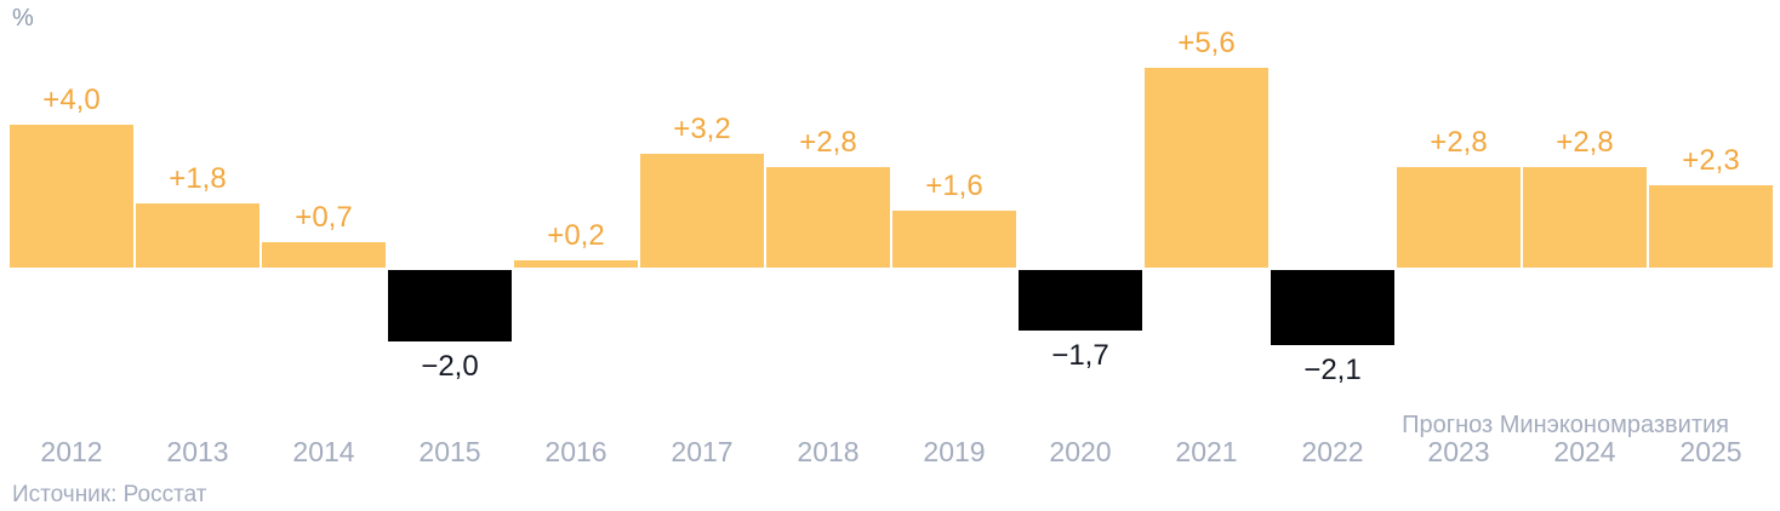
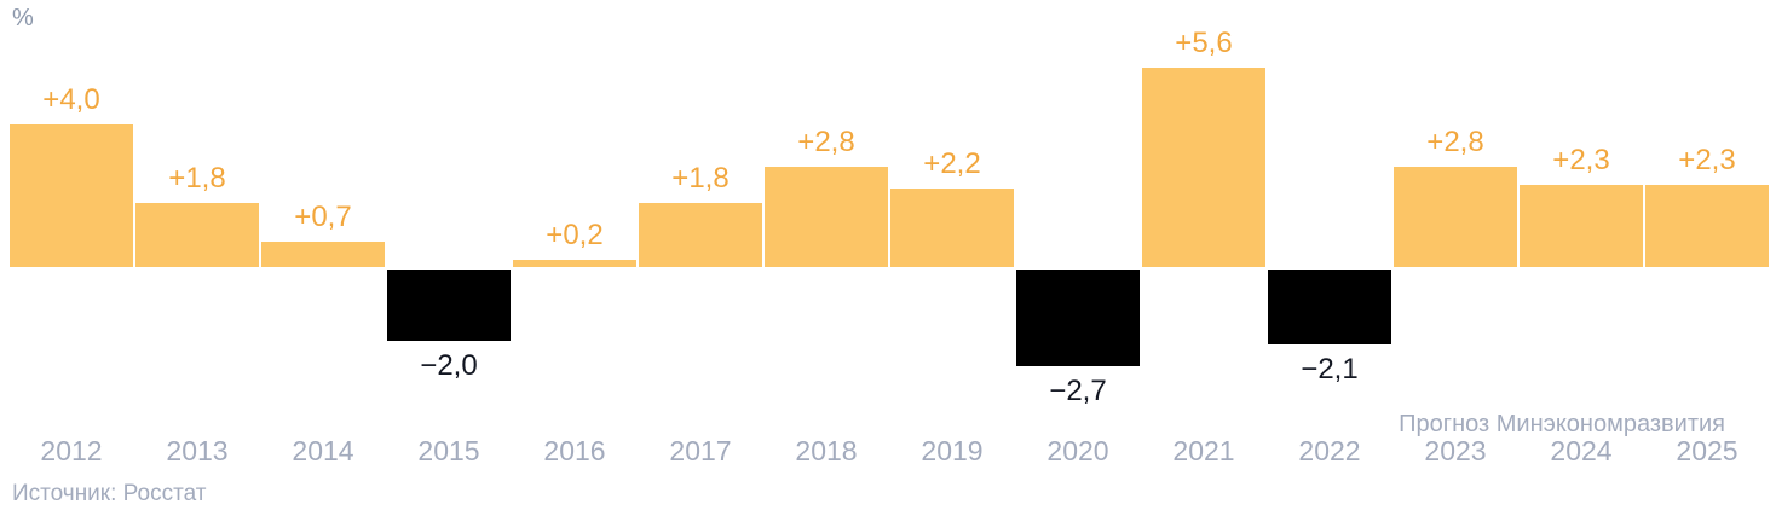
2017: +3,2 -> +1,8
2019: +1,6 -> +2,2
2020: −1,7 -> −2,7
2024: +2,8 -> +2,3
